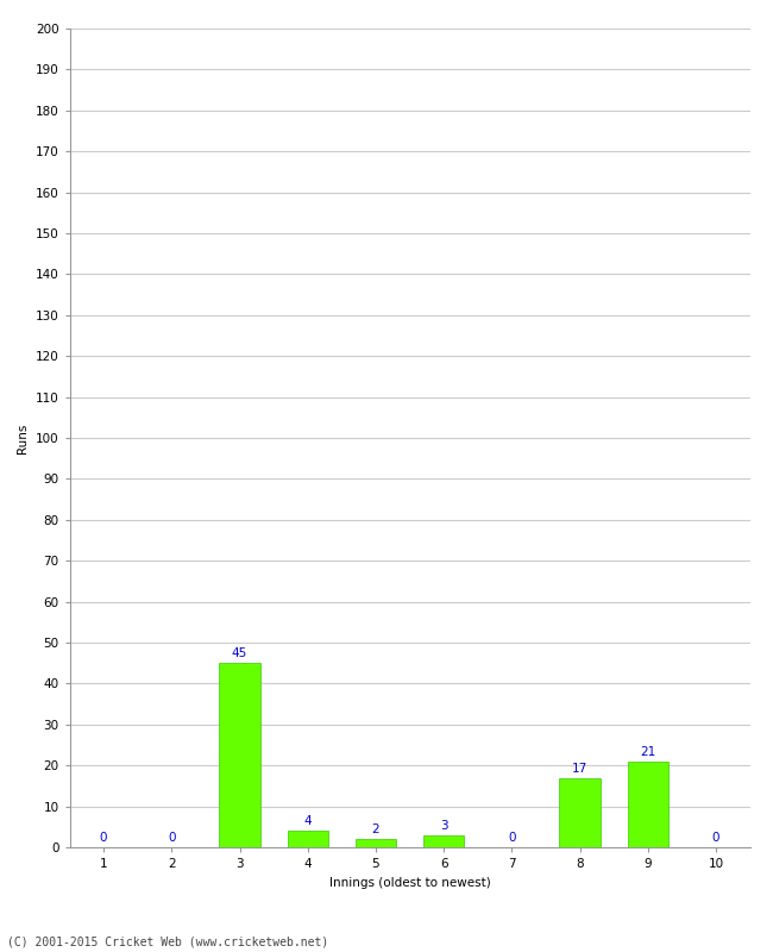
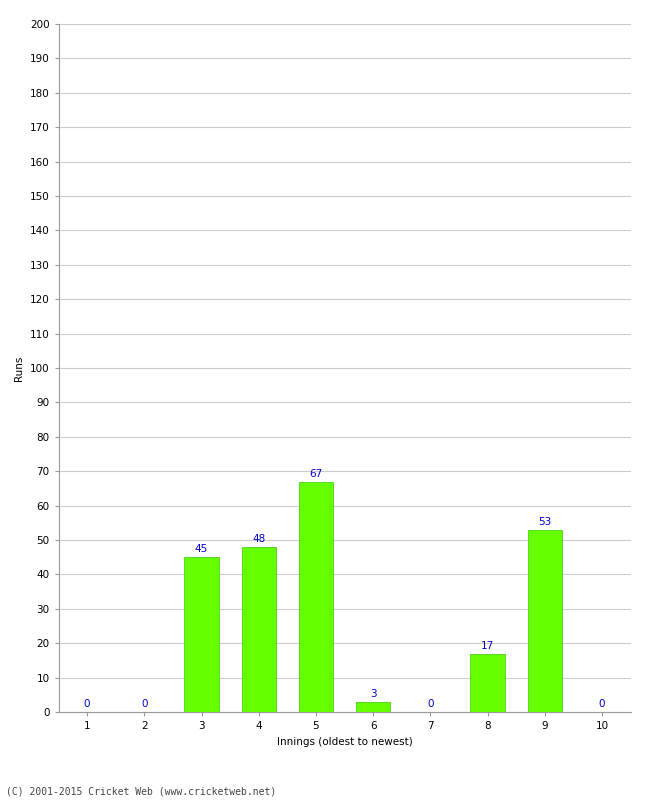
4: 4 -> 48
5: 2 -> 67
9: 21 -> 53
